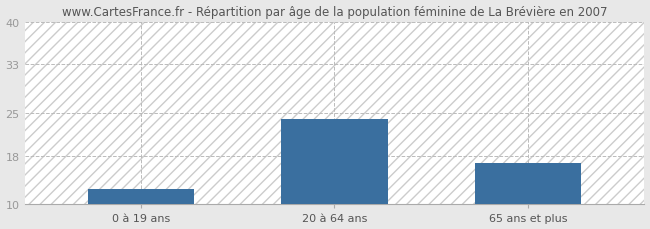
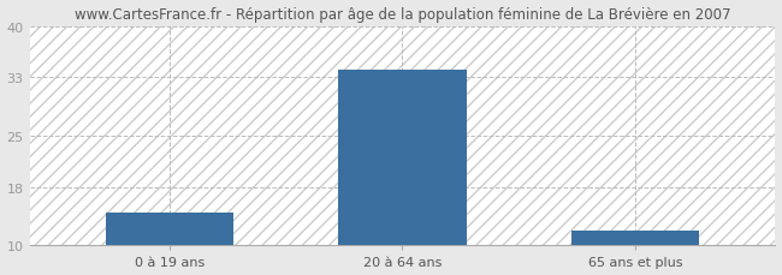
0 à 19 ans: 12.6 -> 14.5
20 à 64 ans: 24.0 -> 34.0
65 ans et plus: 16.8 -> 12.0
